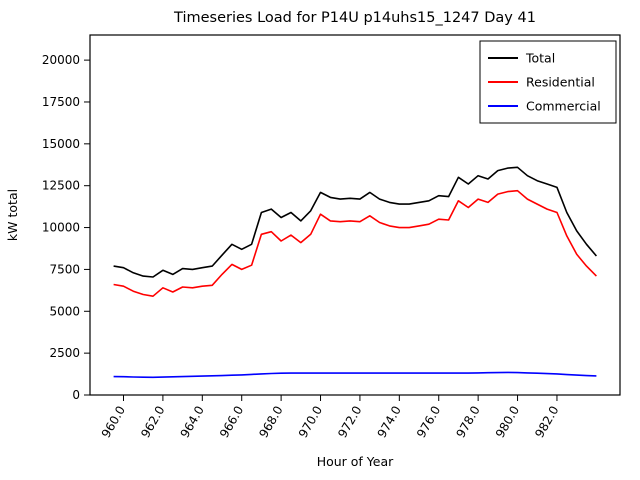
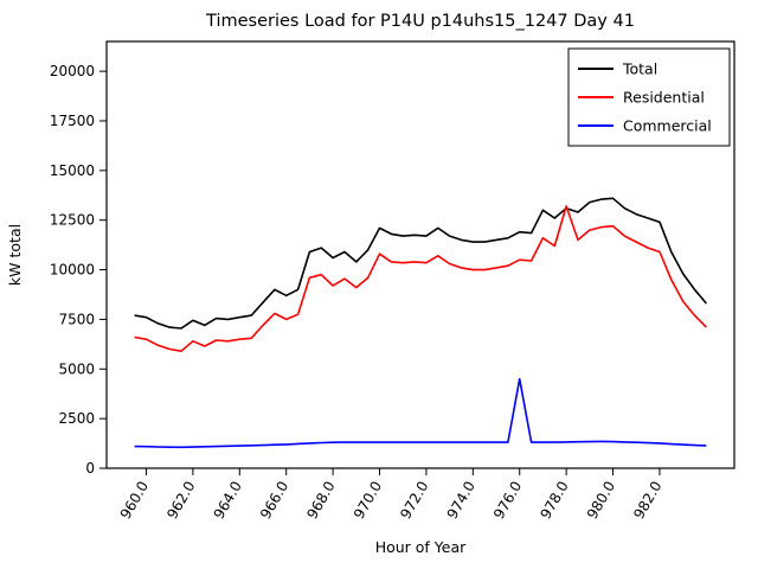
Commercial/976.0: 1300 -> 4500
Residential/978.0: 11700 -> 13200
